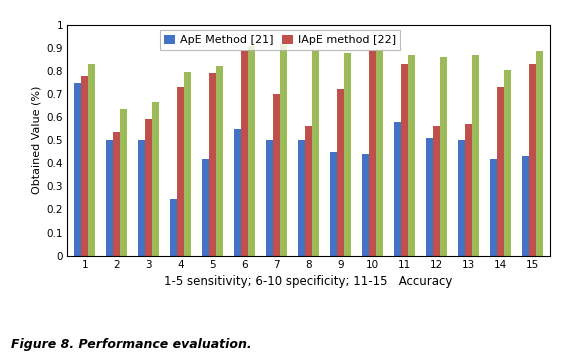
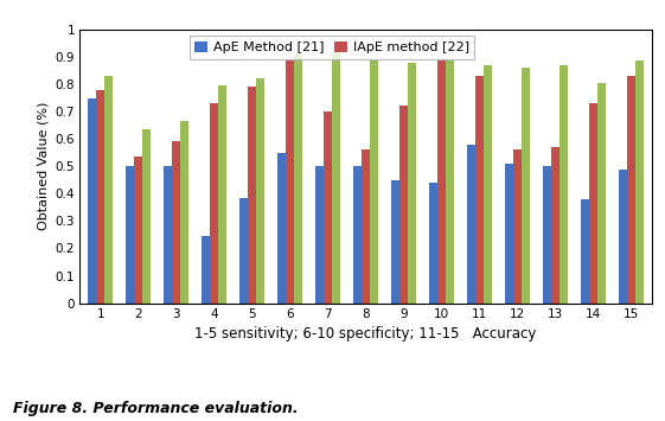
ApE Method [21]/5: 0.420 -> 0.385
ApE Method [21]/14: 0.420 -> 0.380
ApE Method [21]/15: 0.430 -> 0.490
